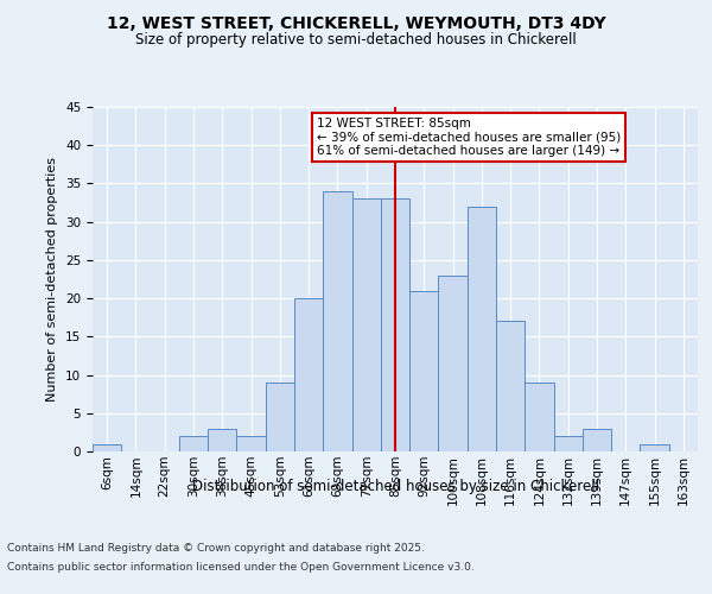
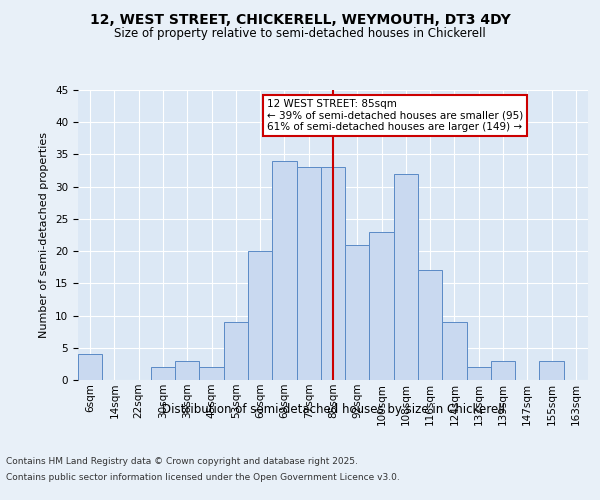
6sqm: 1 -> 4
155sqm: 1 -> 3
